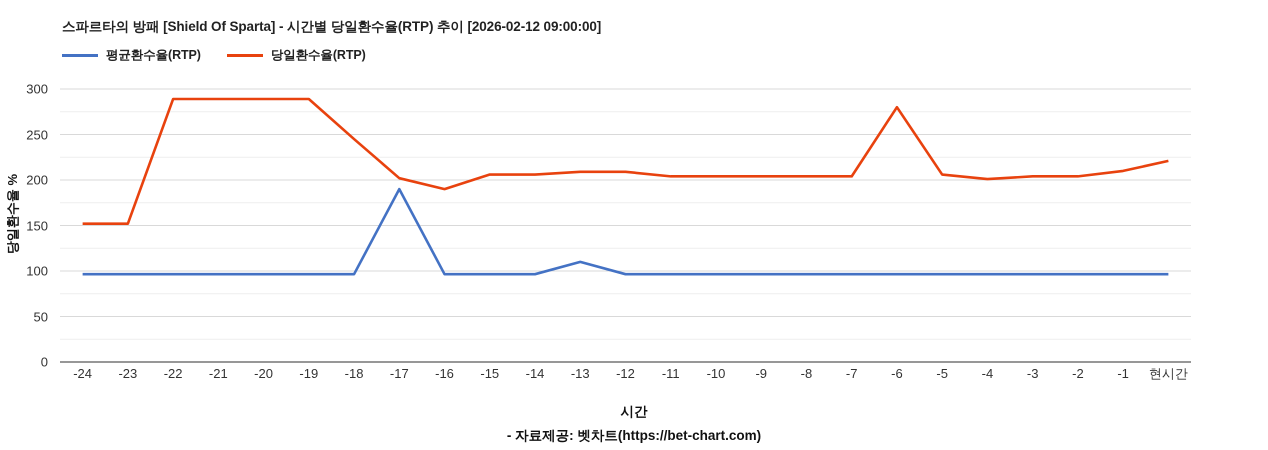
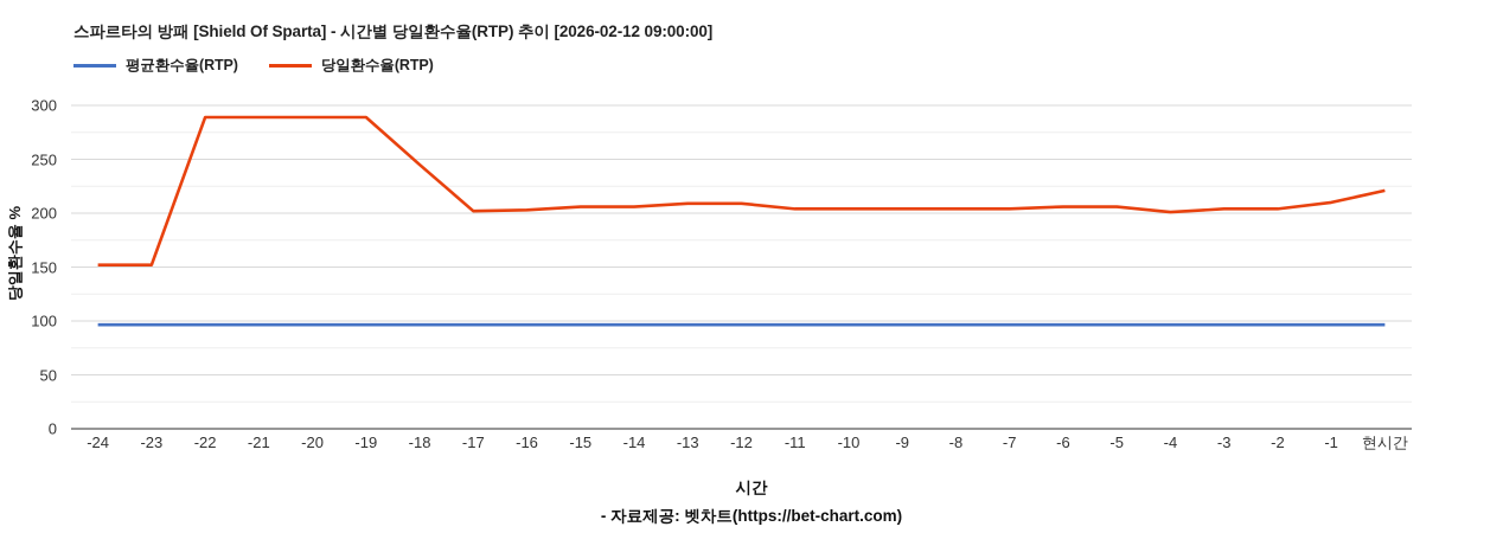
평균환수율(RTP)/-17: 190 -> 100
당일환수율(RTP)/-16: 190 -> 200
평균환수율(RTP)/-13: 110 -> 100
당일환수율(RTP)/-6: 280 -> 210
